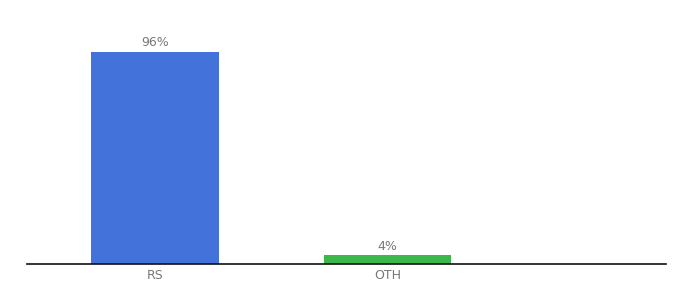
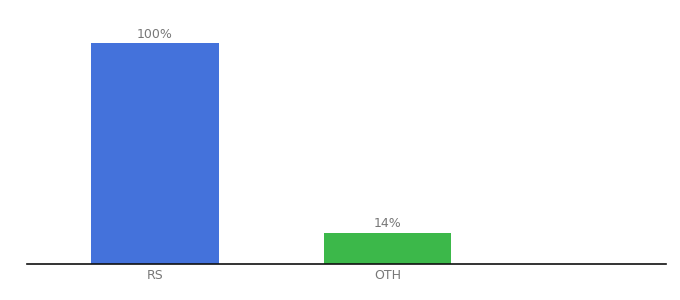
RS: 96% -> 100%
OTH: 4% -> 14%
